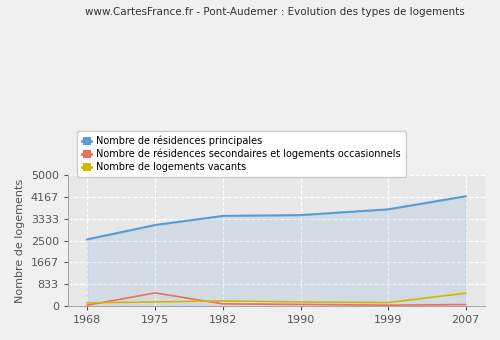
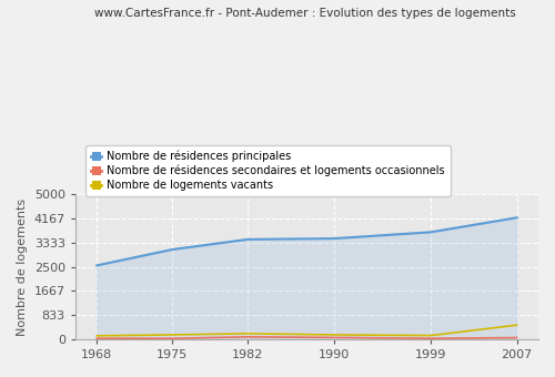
Nombre de résidences secondaires et logements occasionnels/1975: 500 -> 30
